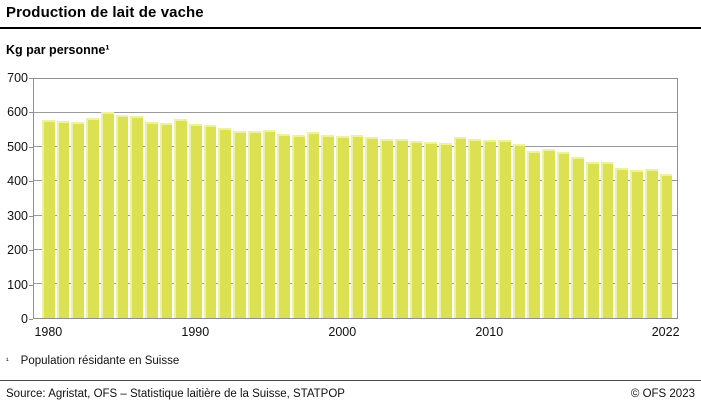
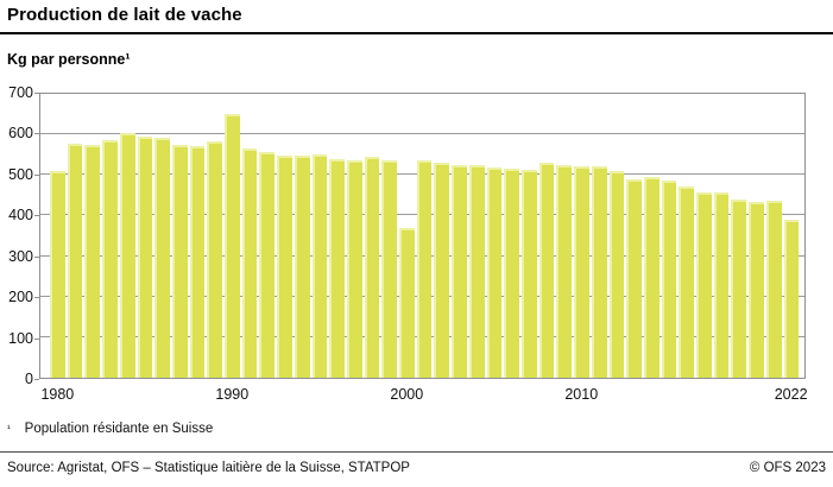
1980: 580 -> 510
1990: 570 -> 650
2000: 530 -> 370
2022: 420 -> 390
